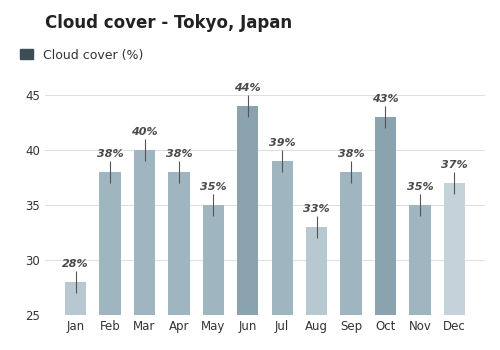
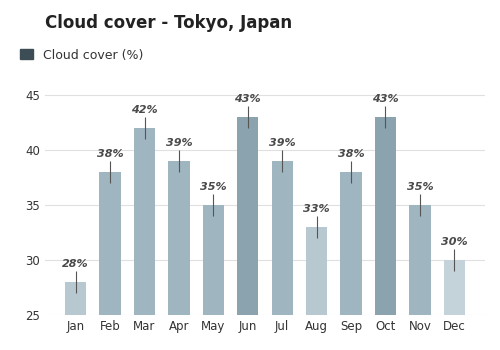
Mar: 40% -> 42%
Apr: 38% -> 39%
Jun: 44% -> 43%
Dec: 37% -> 30%
